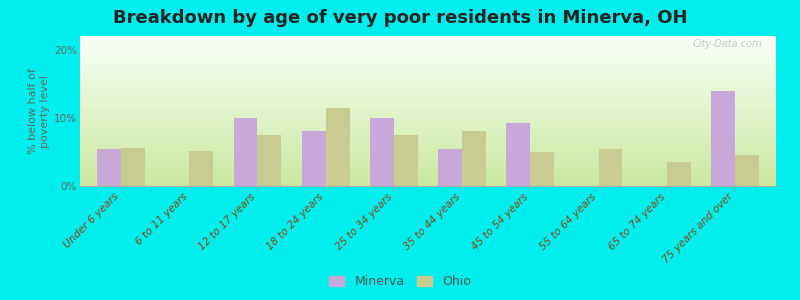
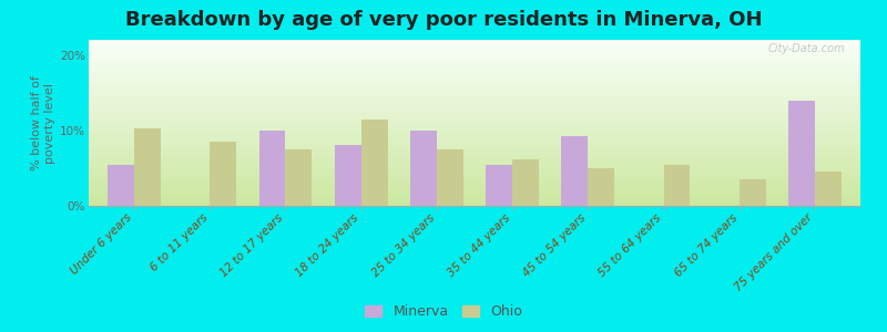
Ohio/Under 6 years: 5.6% -> 10.2%
Ohio/6 to 11 years: 5.2% -> 8.5%
Ohio/35 to 44 years: 8.0% -> 6.2%
